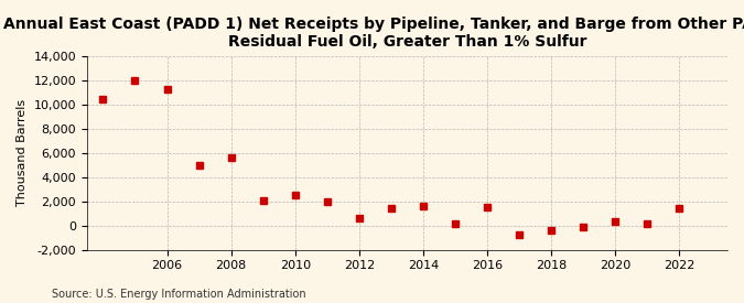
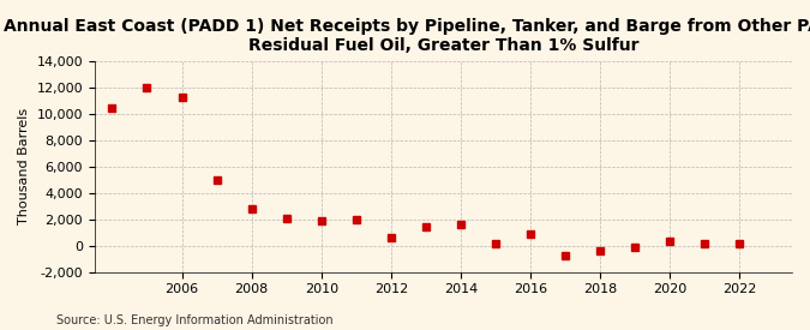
2008: 5,600 -> 2,800
2010: 2,500 -> 1,900
2016: 1,500 -> 900
2022: 1,400 -> 200
